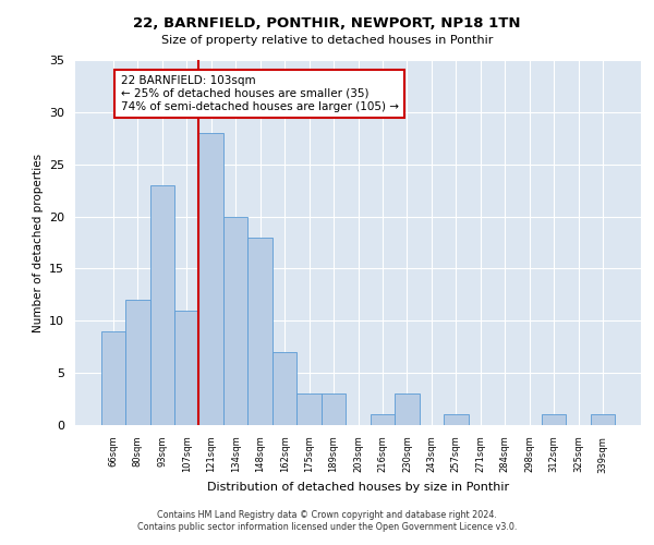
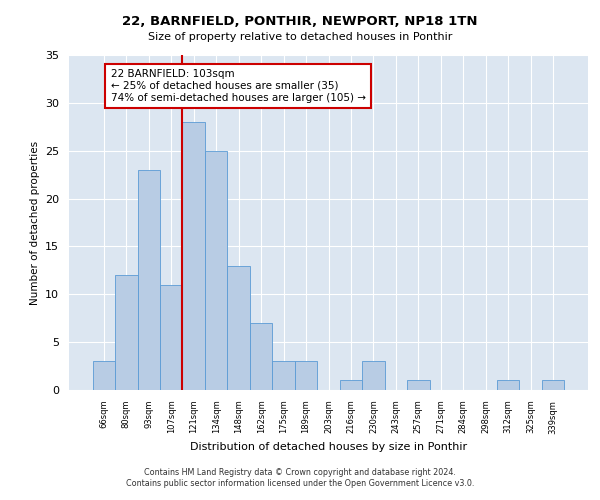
66sqm: 9 -> 3
134sqm: 20 -> 25
148sqm: 18 -> 13
